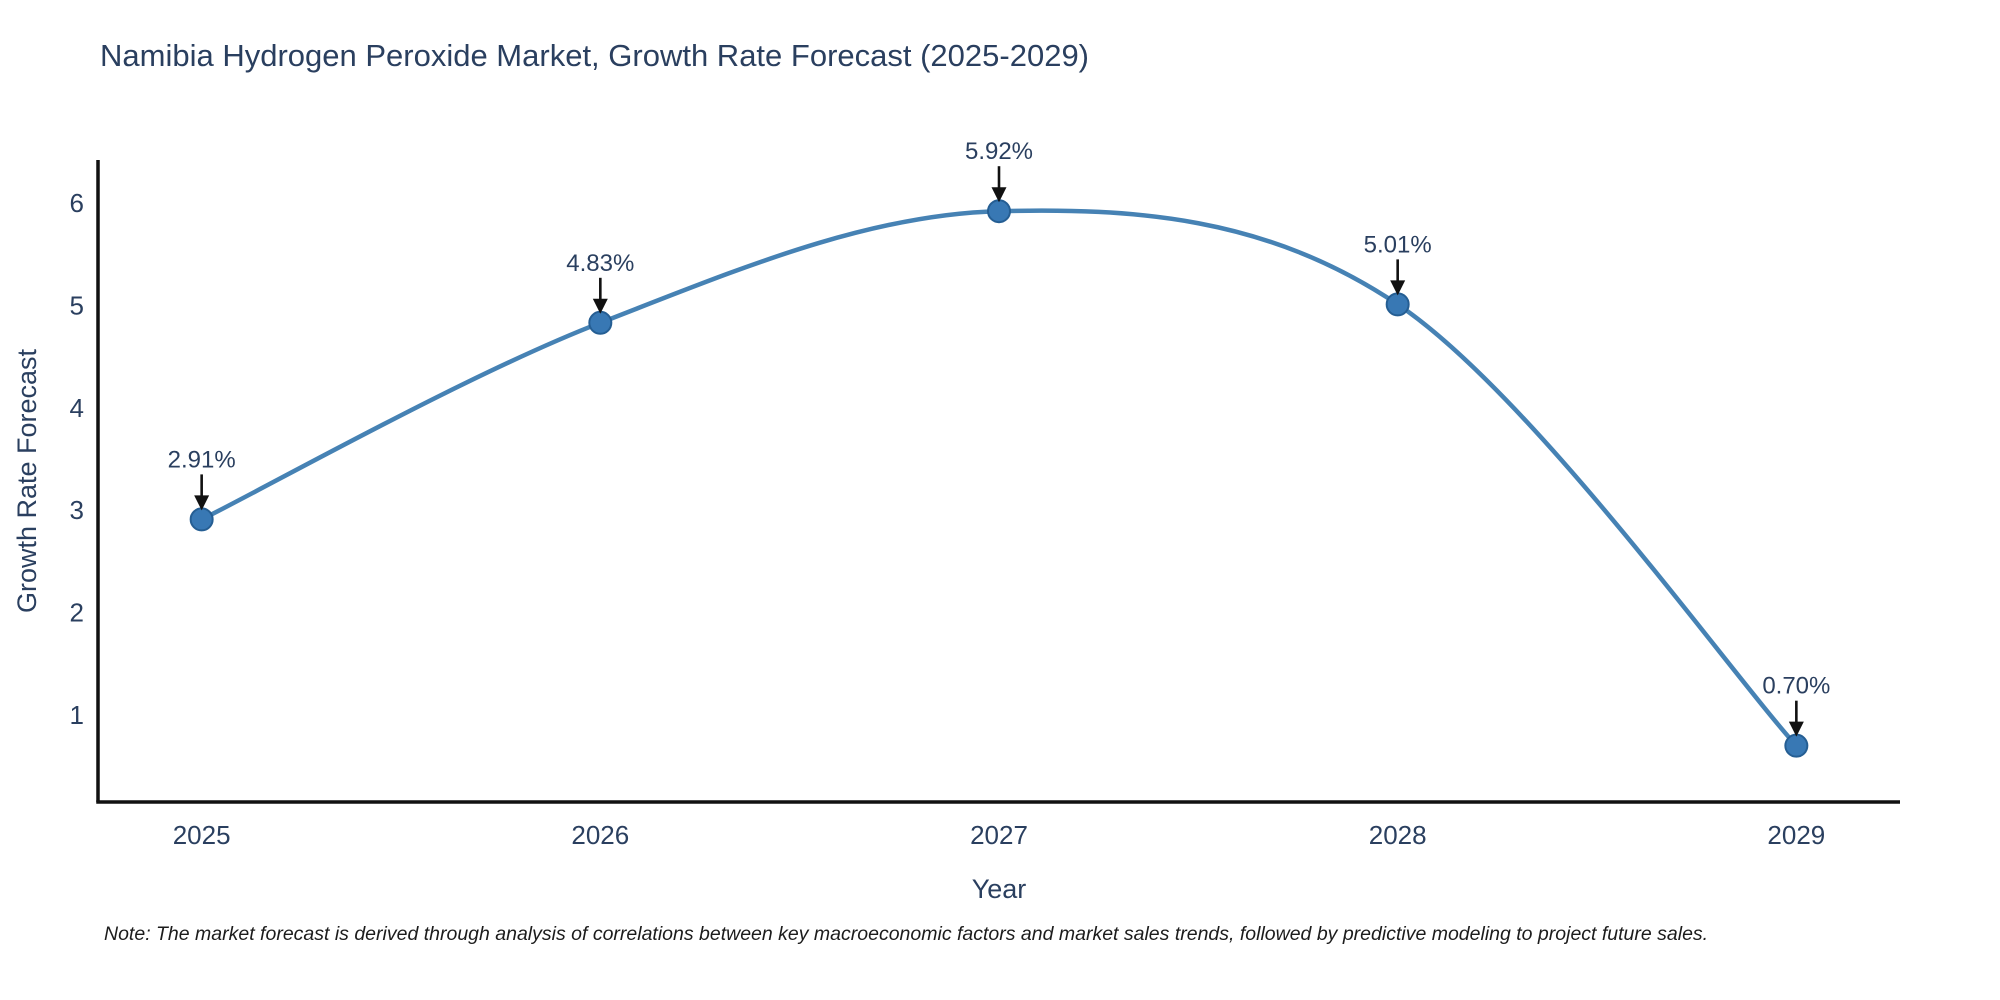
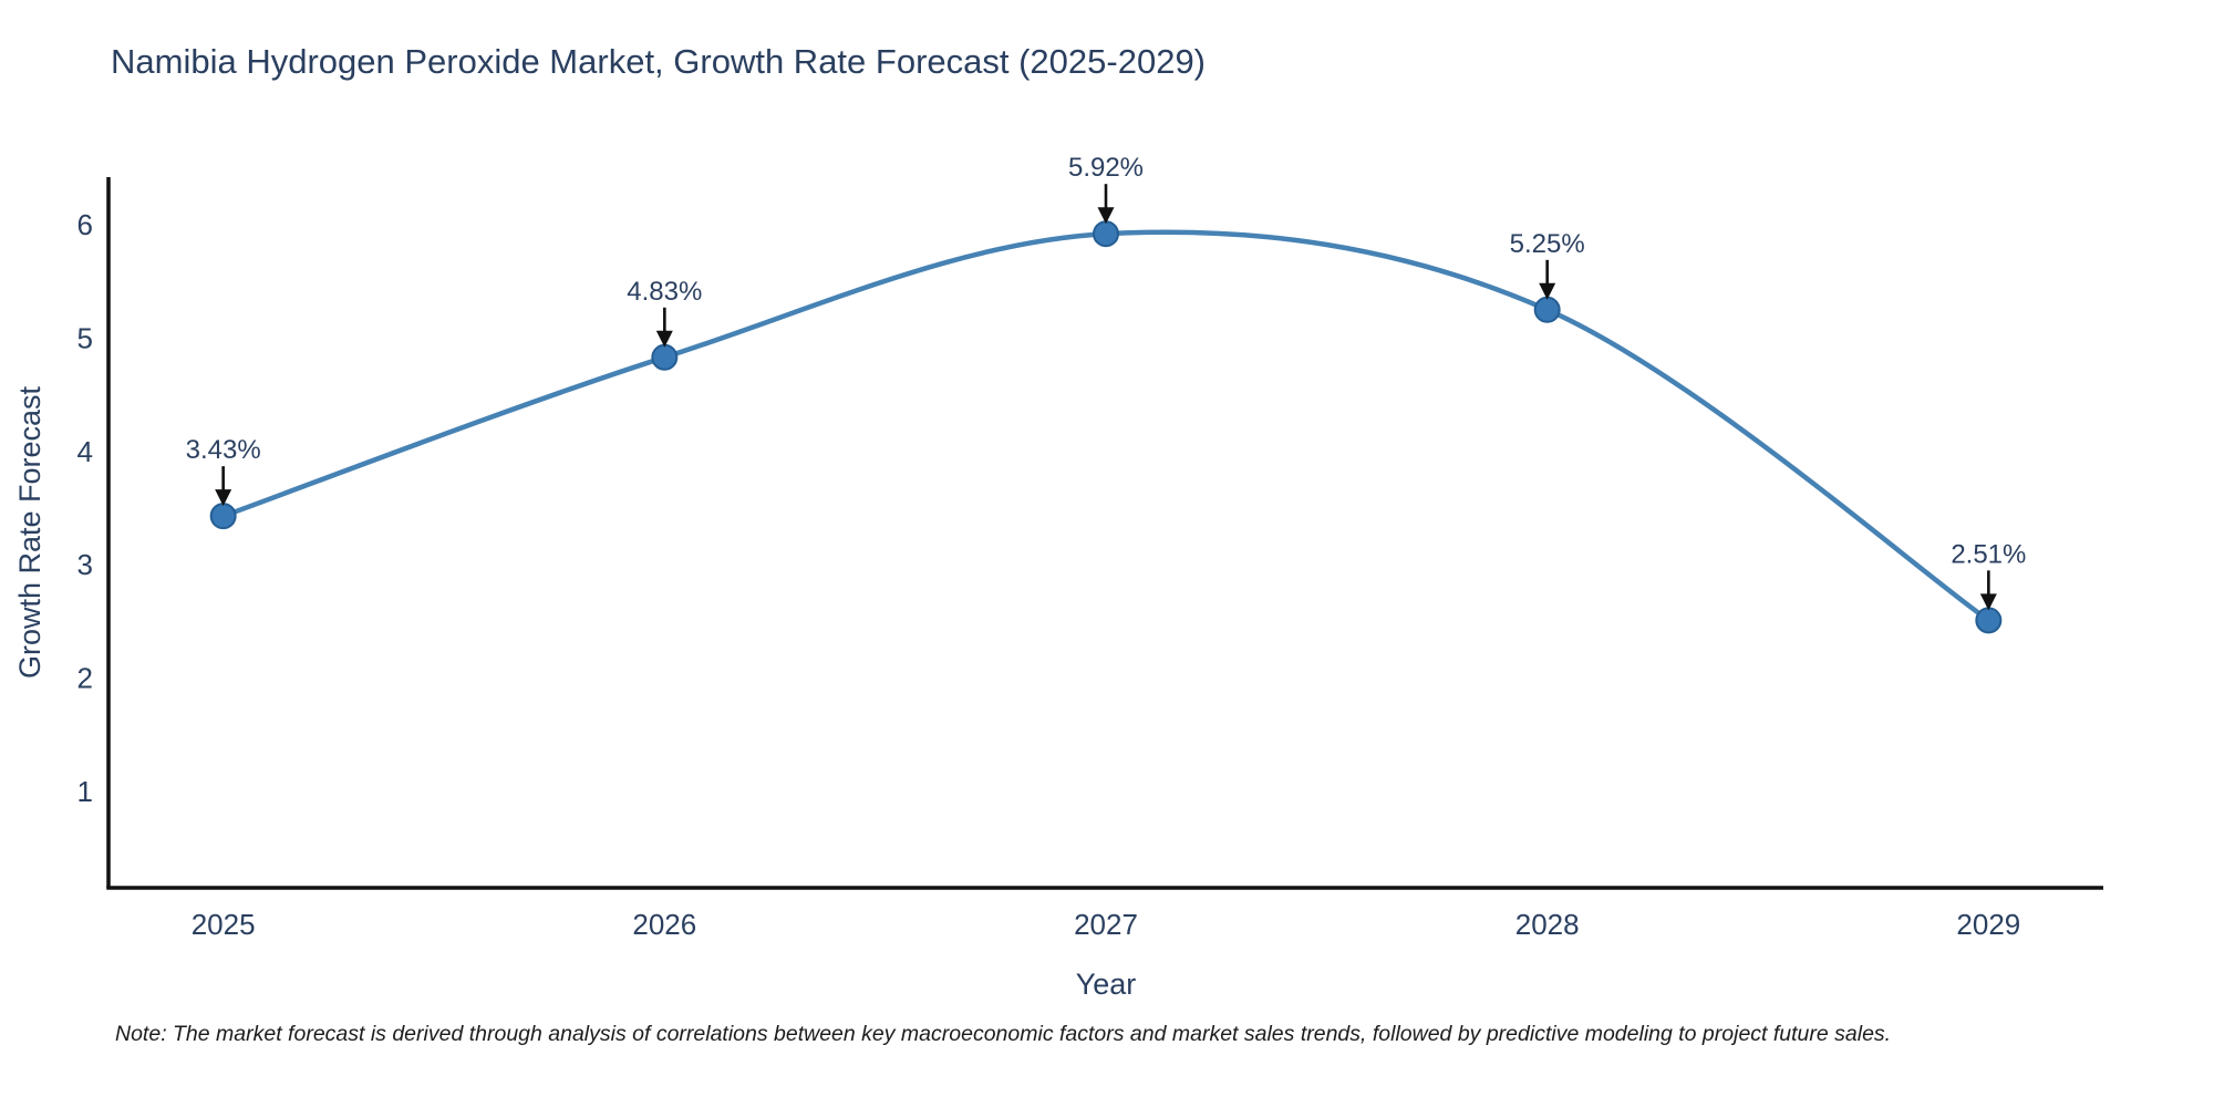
2025: 2.91% -> 3.43%
2028: 5.01% -> 5.25%
2029: 0.70% -> 2.51%
